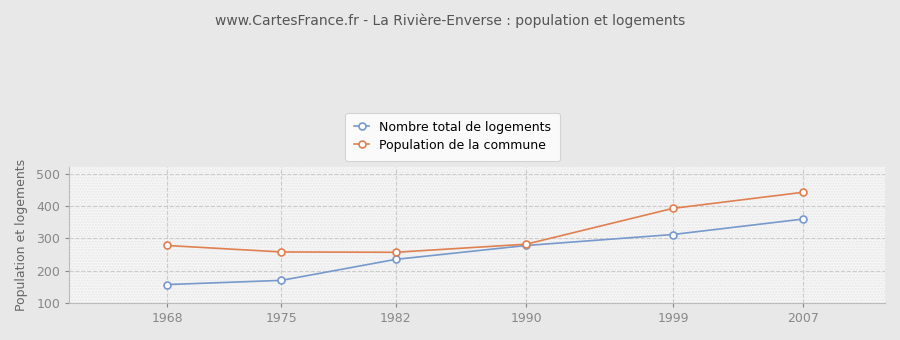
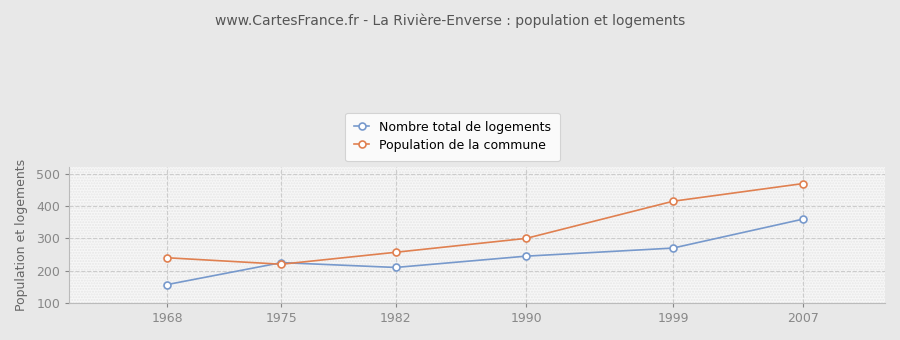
Population de la commune/1968: 278 -> 240
Nombre total de logements/1975: 170 -> 225
Population de la commune/1975: 258 -> 220
Nombre total de logements/1982: 235 -> 210
Nombre total de logements/1990: 278 -> 245
Population de la commune/1990: 282 -> 300
Nombre total de logements/1999: 312 -> 270
Population de la commune/1999: 393 -> 415
Population de la commune/2007: 443 -> 470
